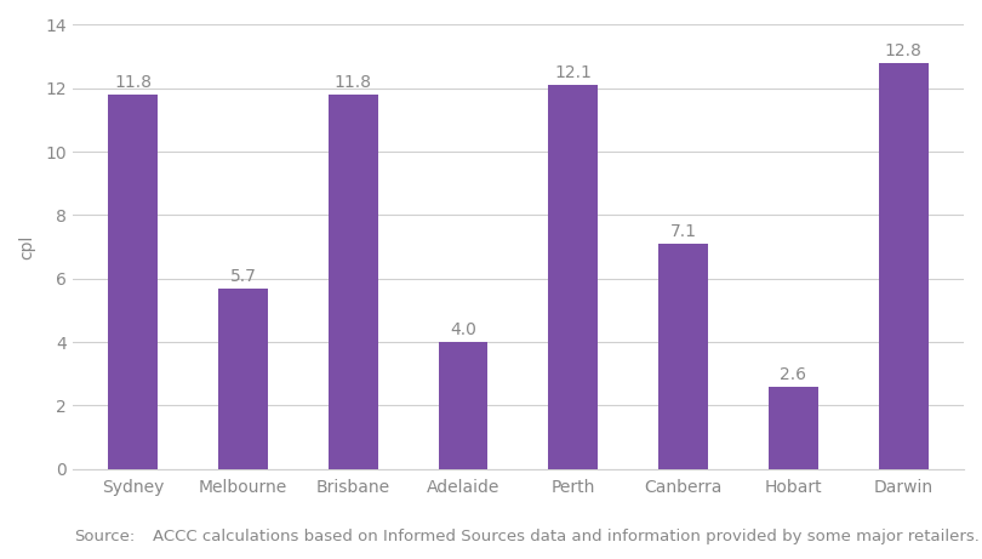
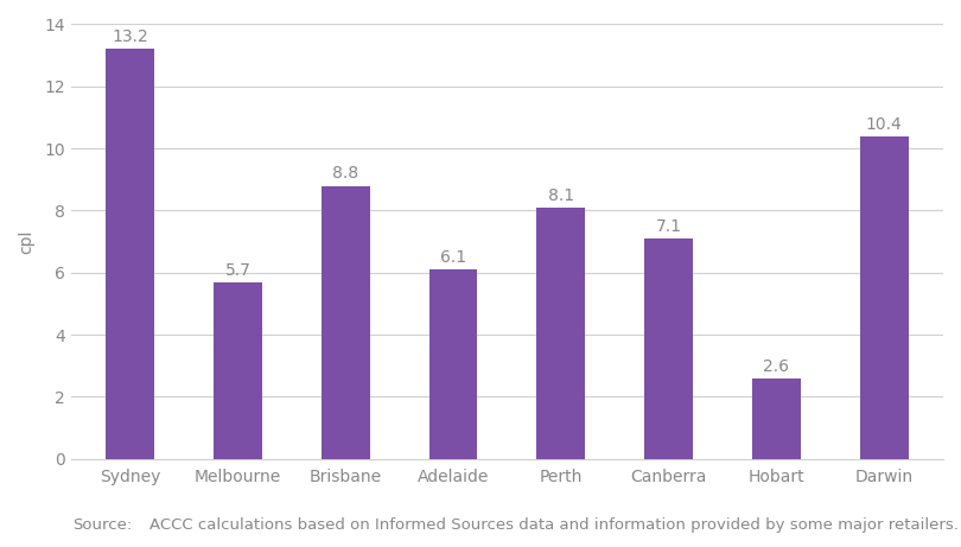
Sydney: 11.8 -> 13.2
Brisbane: 11.8 -> 8.8
Adelaide: 4.0 -> 6.1
Perth: 12.1 -> 8.1
Darwin: 12.8 -> 10.4
